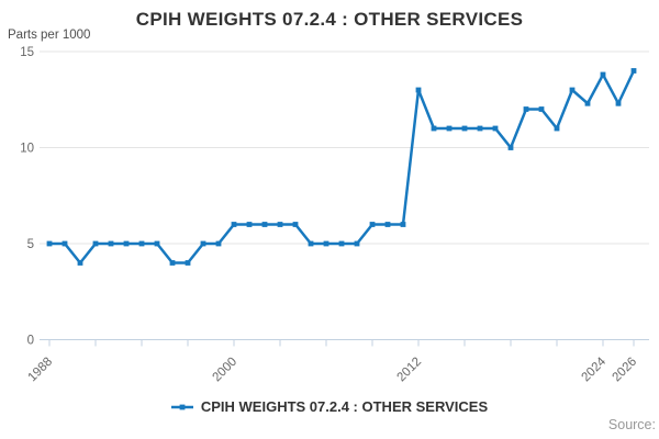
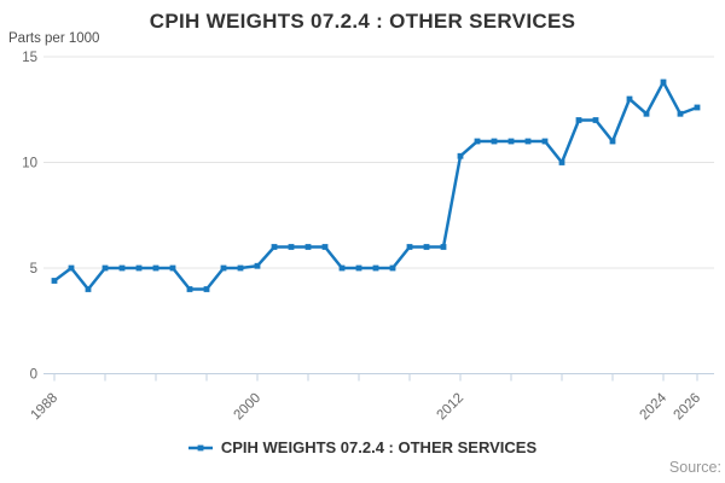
1988: 5.0 -> 4.4
2000: 6.0 -> 5.1
2012: 13.0 -> 10.3
2026: 14.0 -> 12.6
